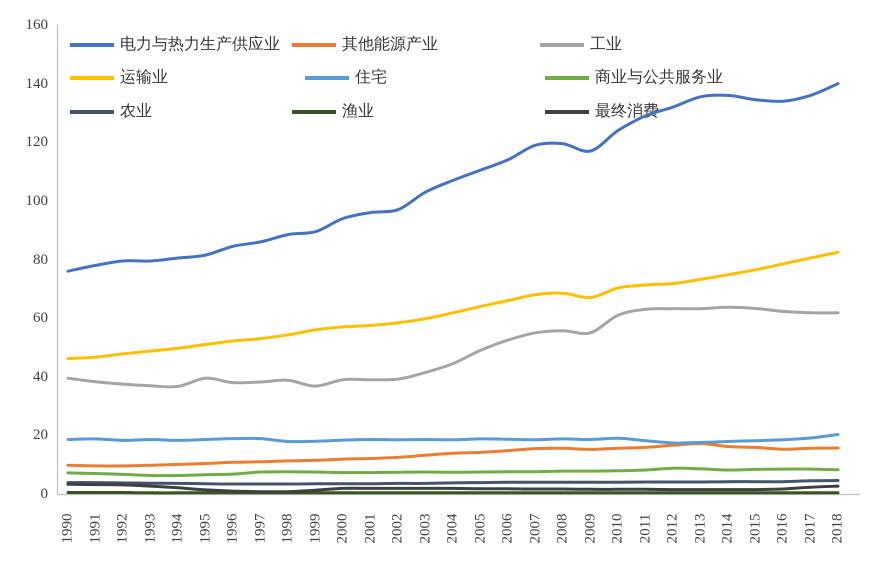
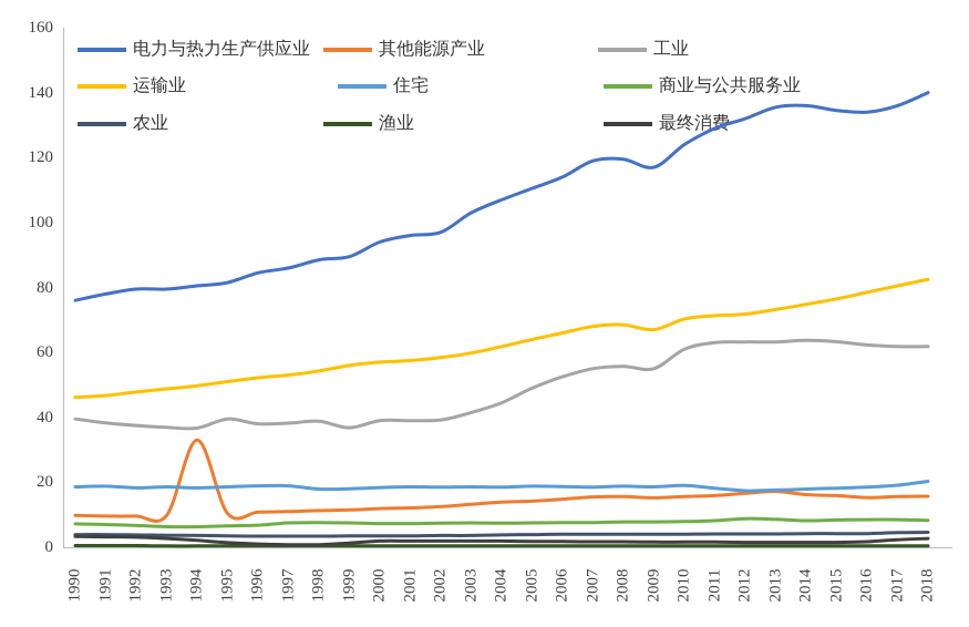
其他能源产业/1994: 10 -> 33
